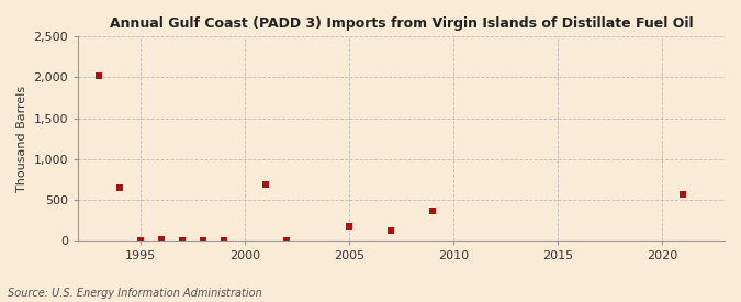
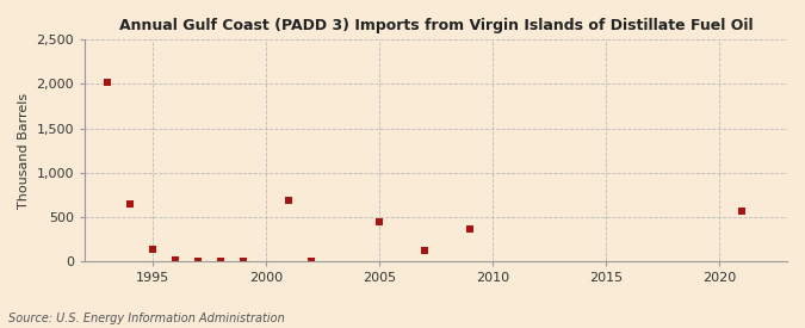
1995: 0 -> 140
2005: 170 -> 440
